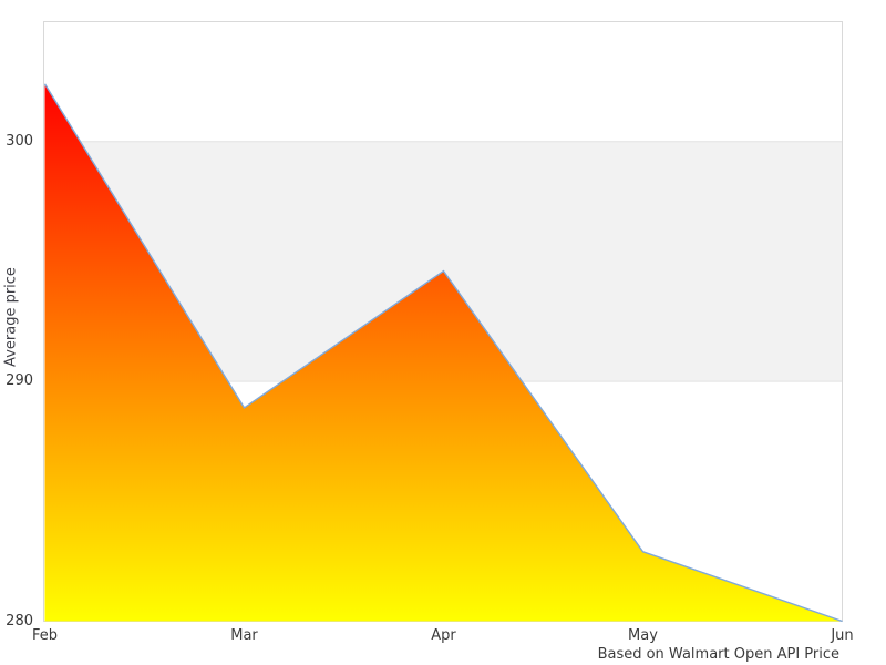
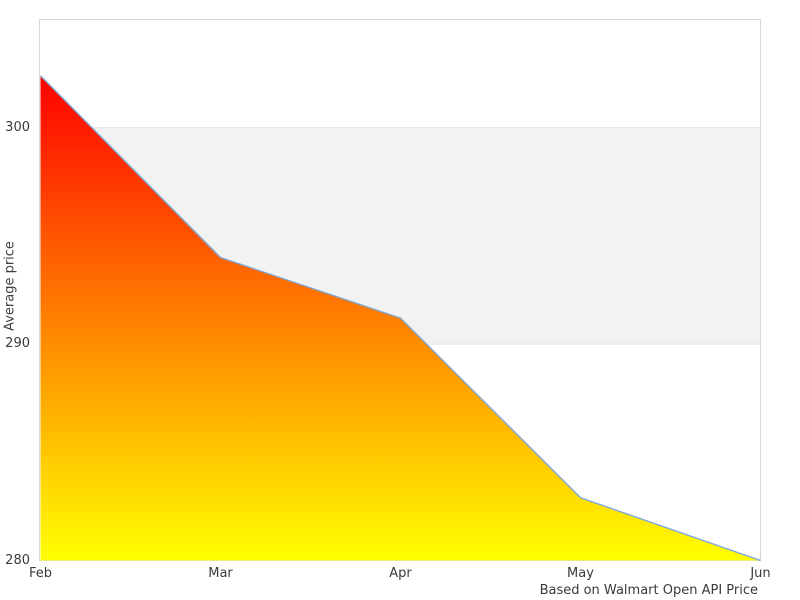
Mar: 288.9 -> 294.0
Apr: 294.6 -> 291.2
